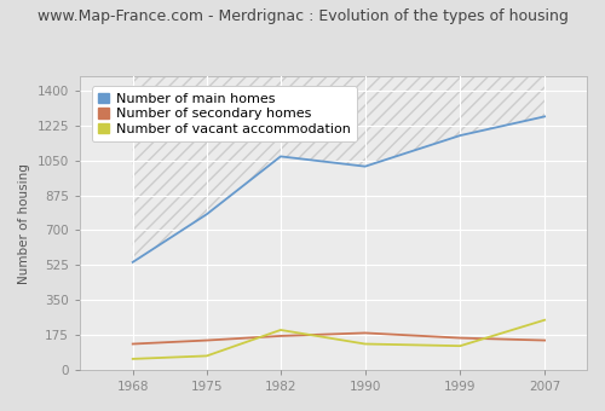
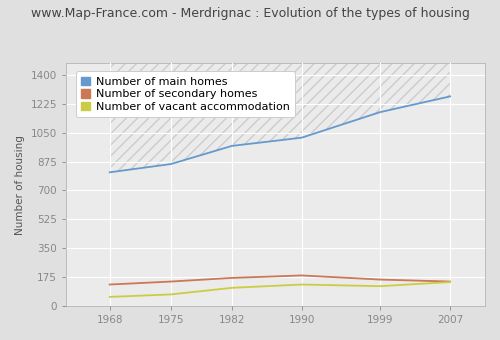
Number of main homes/1968: 540 -> 810
Number of main homes/1975: 780 -> 860
Number of main homes/1982: 1070 -> 970
Number of vacant accommodation/1982: 200 -> 110
Number of vacant accommodation/2007: 250 -> 140
